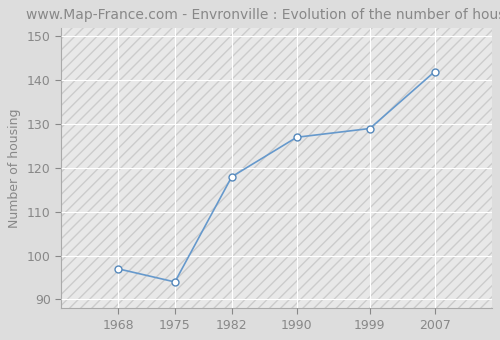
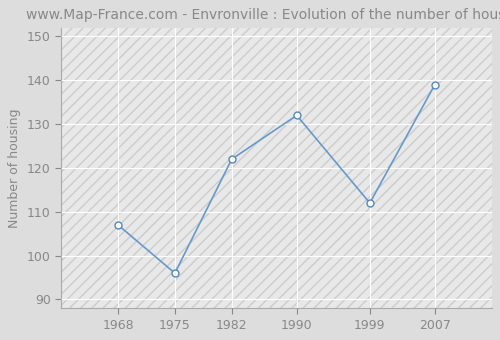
1968: 97 -> 107
1975: 94 -> 96
1982: 118 -> 122
1990: 127 -> 132
1999: 129 -> 112
2007: 142 -> 139
